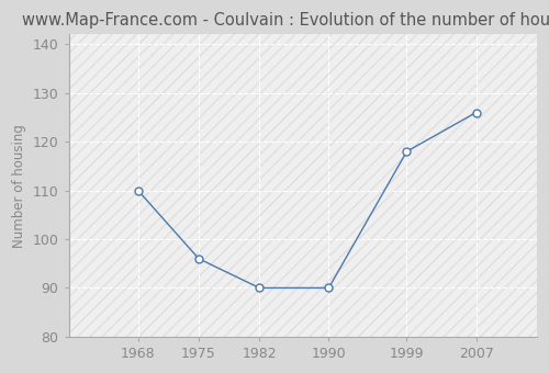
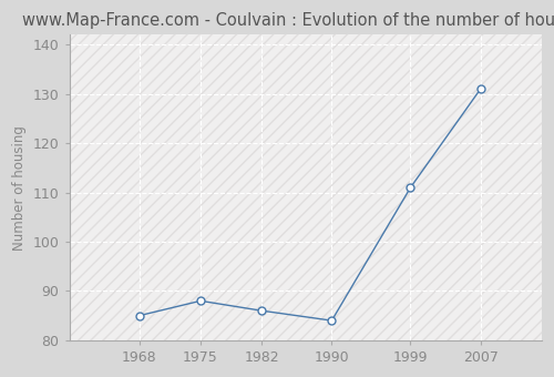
1968: 110 -> 85
1975: 96 -> 88
1982: 90 -> 86
1990: 90 -> 84
1999: 118 -> 111
2007: 126 -> 131
